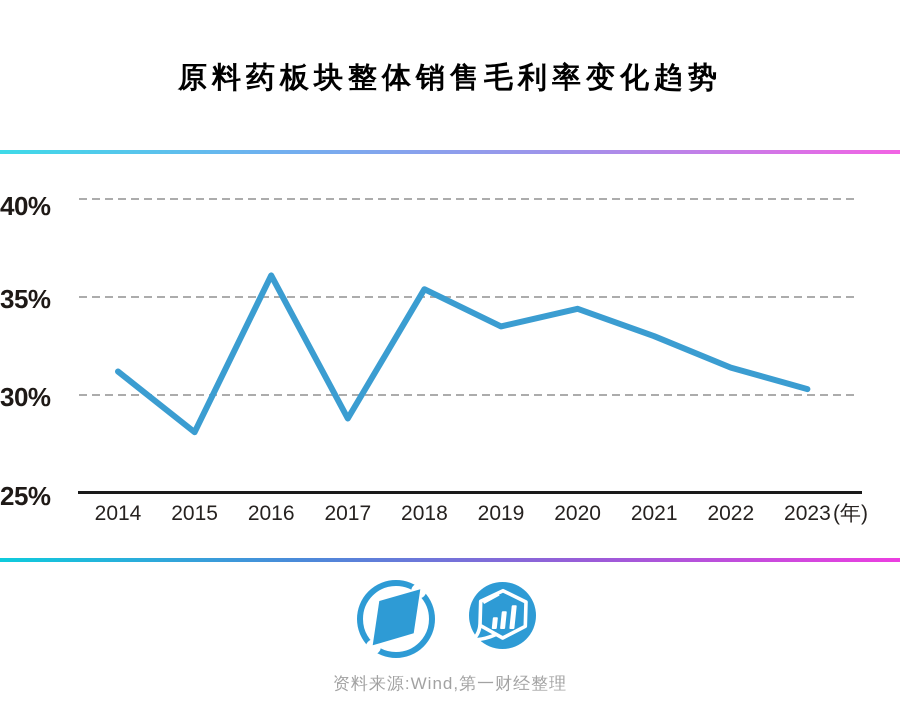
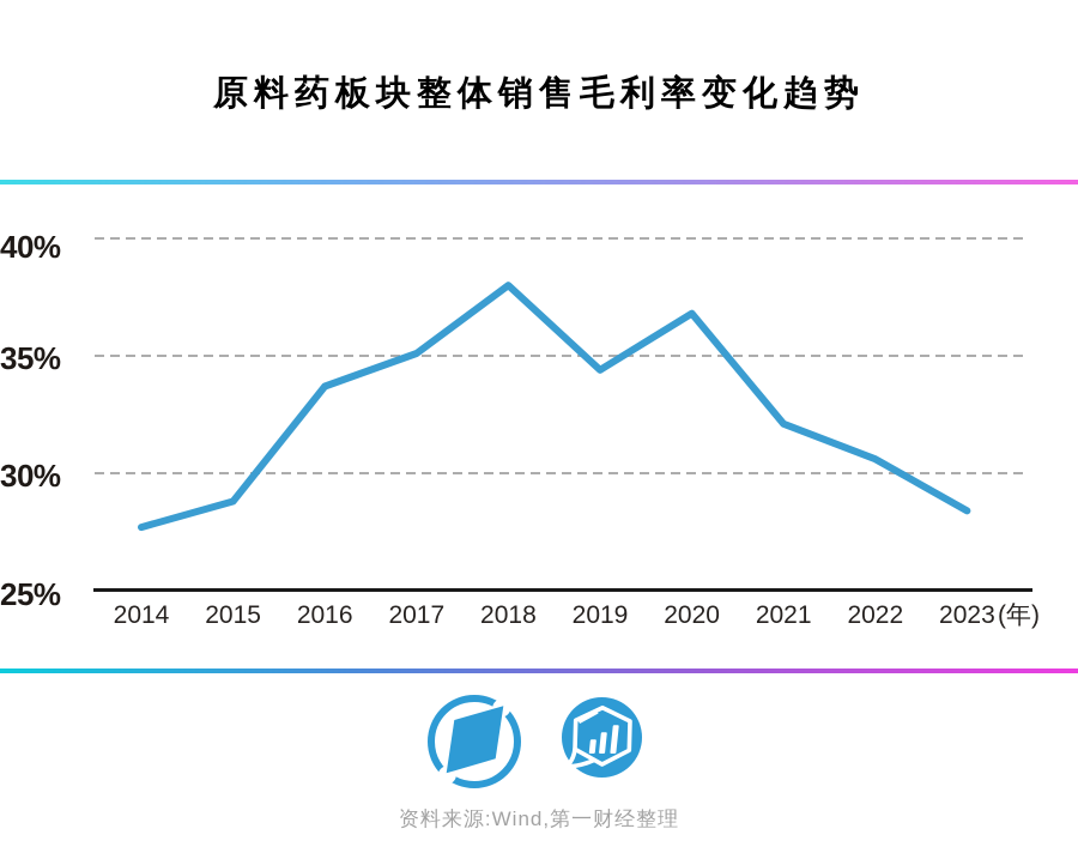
2014: 31.2% -> 27.7%
2015: 28.1% -> 28.8%
2016: 36.1% -> 33.7%
2017: 28.8% -> 35.1%
2018: 35.4% -> 38.0%
2019: 33.5% -> 34.4%
2020: 34.4% -> 36.8%
2021: 33.0% -> 32.1%
2022: 31.4% -> 30.6%
2023: 30.3% -> 28.4%
